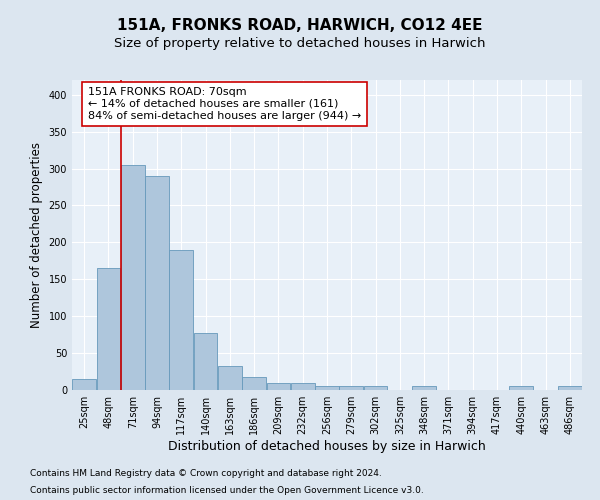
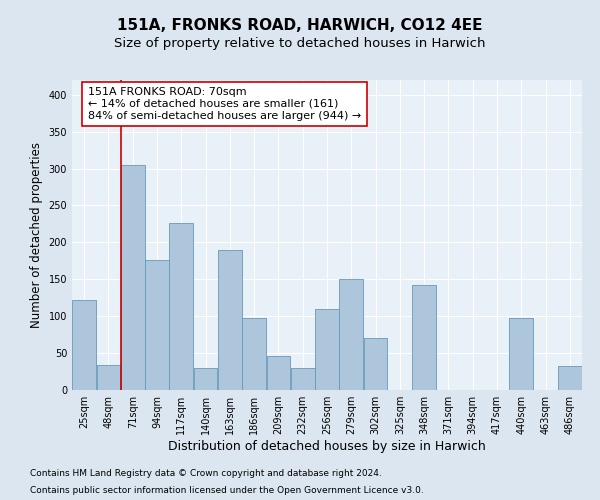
25sqm: 15 -> 122
48sqm: 165 -> 34
94sqm: 290 -> 176
117sqm: 190 -> 226
140sqm: 77 -> 30
163sqm: 32 -> 190
186sqm: 18 -> 98
209sqm: 9 -> 46
232sqm: 9 -> 30
256sqm: 6 -> 110
279sqm: 5 -> 150
302sqm: 5 -> 70
348sqm: 5 -> 142
440sqm: 5 -> 98
486sqm: 5 -> 32
